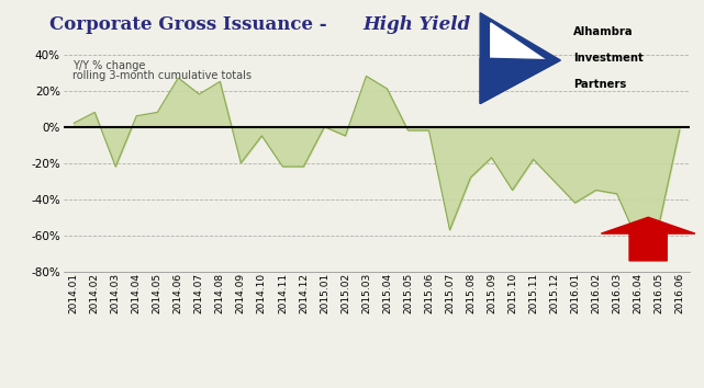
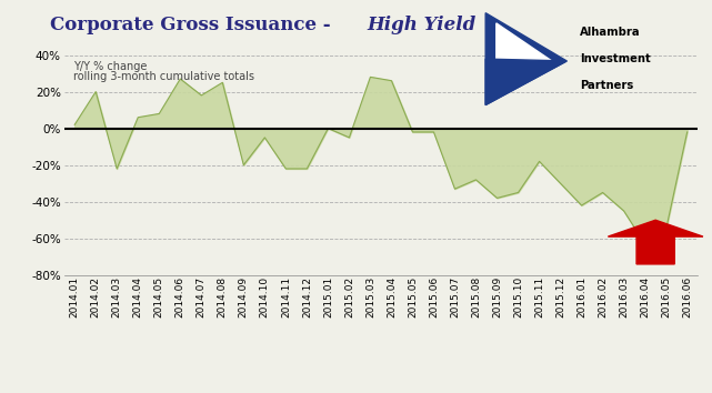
2014.02: 8% -> 20%
2015.04: 21% -> 26%
2015.07: -57% -> -33%
2015.09: -17% -> -38%
2016.03: -37% -> -45%
